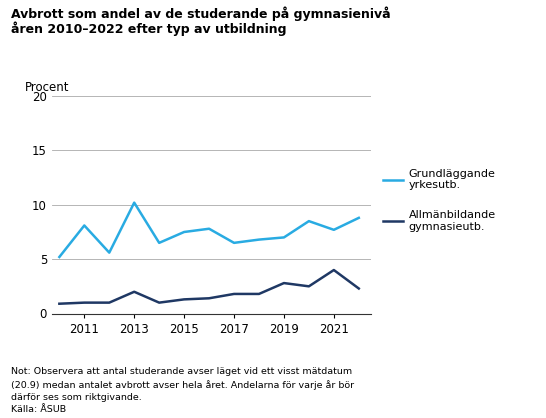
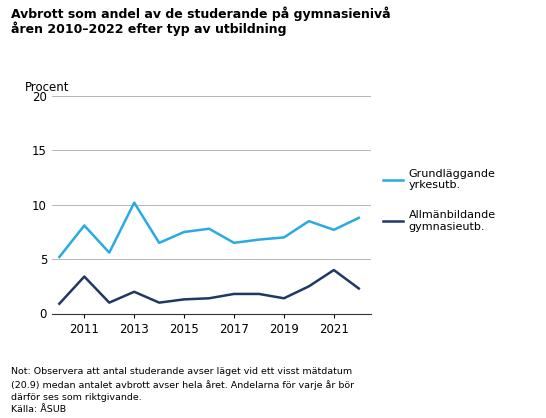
Allmänbildande gymnasieutb./2011: 1.0 -> 3.4
Allmänbildande gymnasieutb./2019: 2.8 -> 1.4
